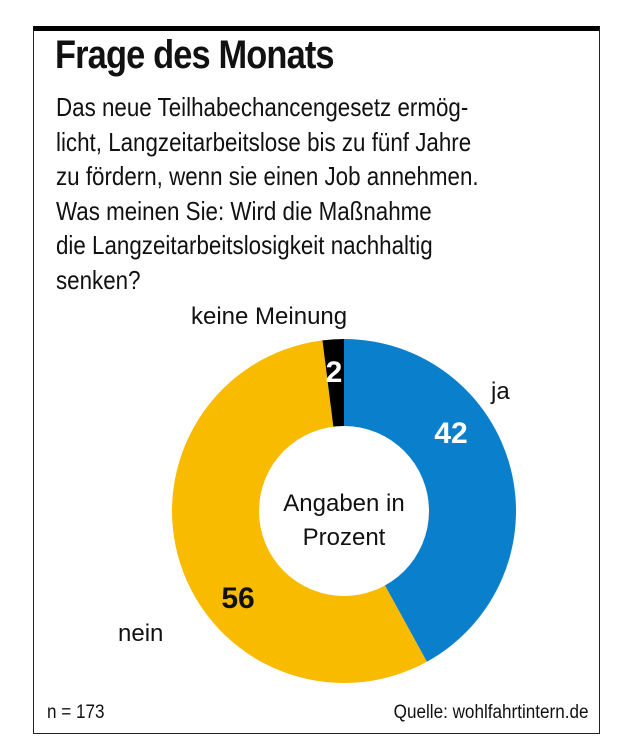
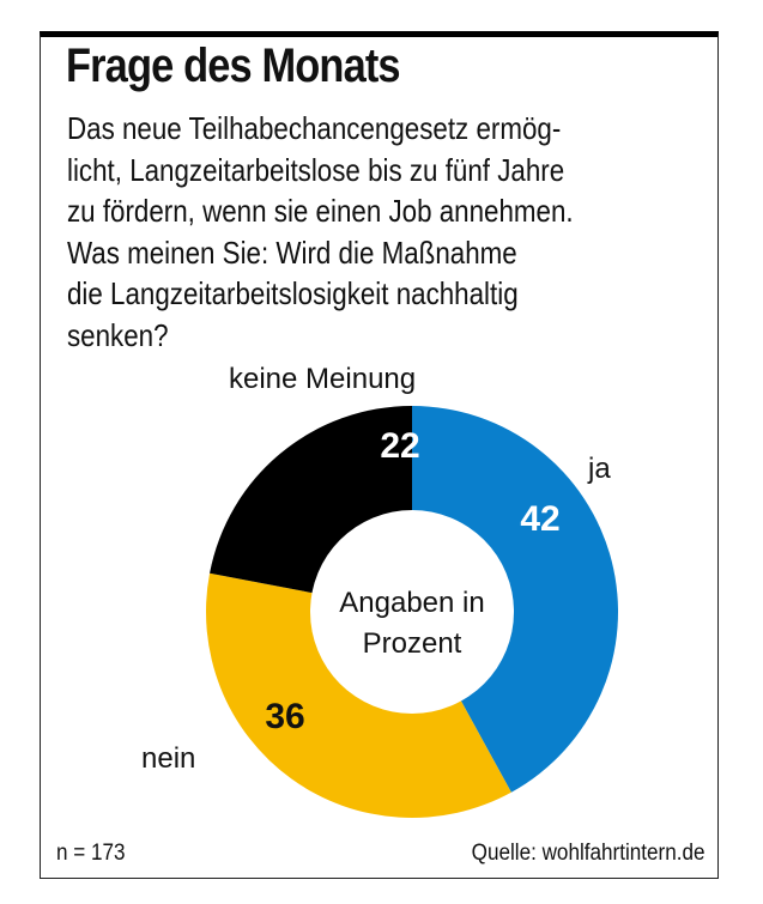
nein: 56 -> 36
keine Meinung: 2 -> 22
